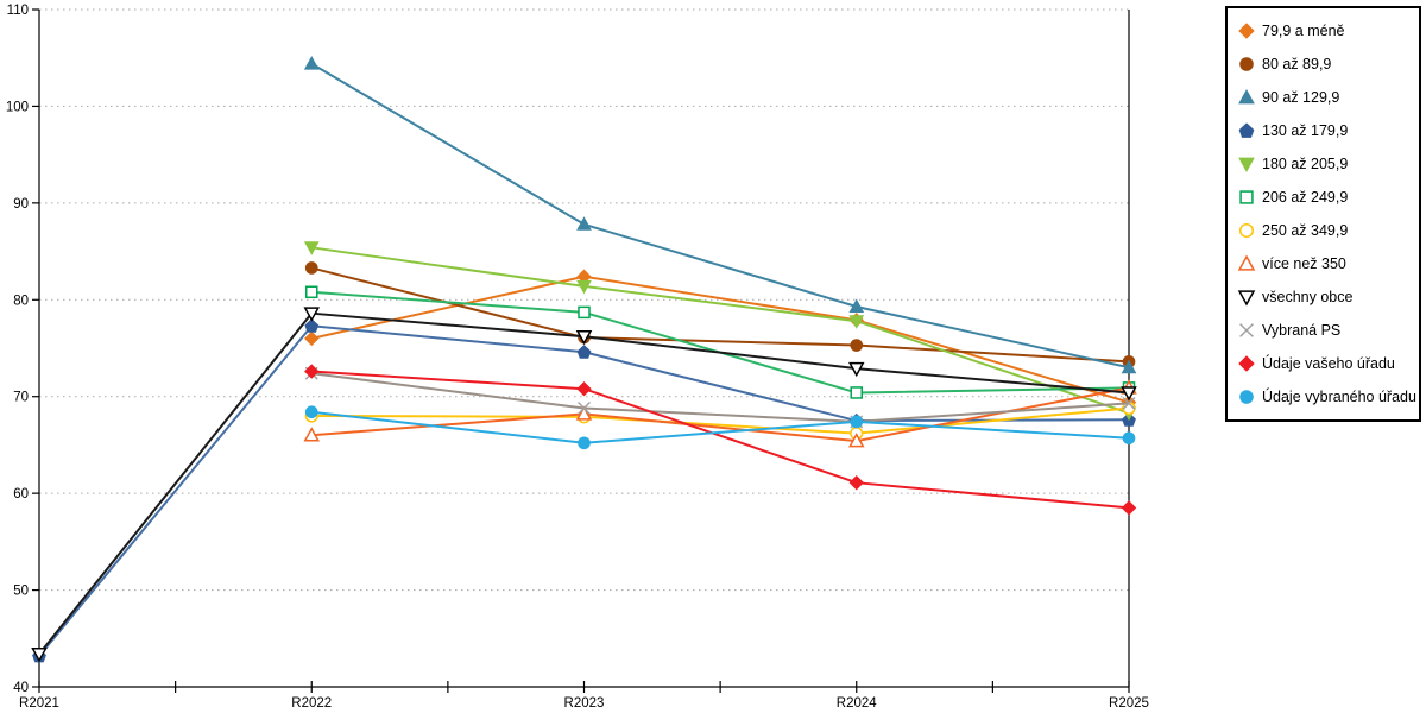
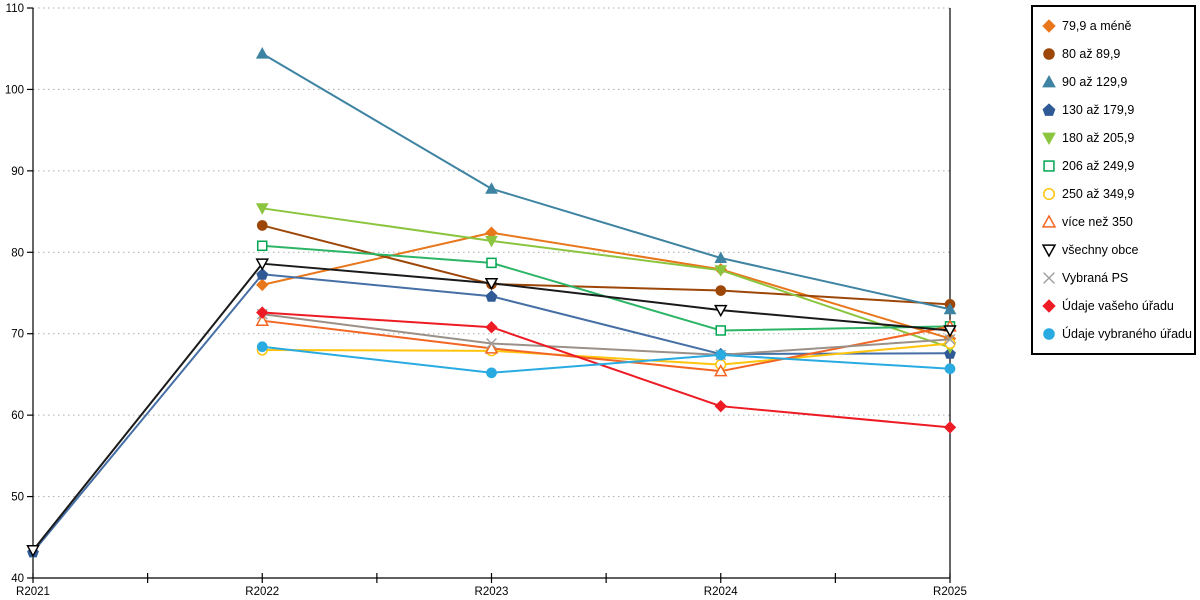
více než 350/R2022: 66 -> 72
